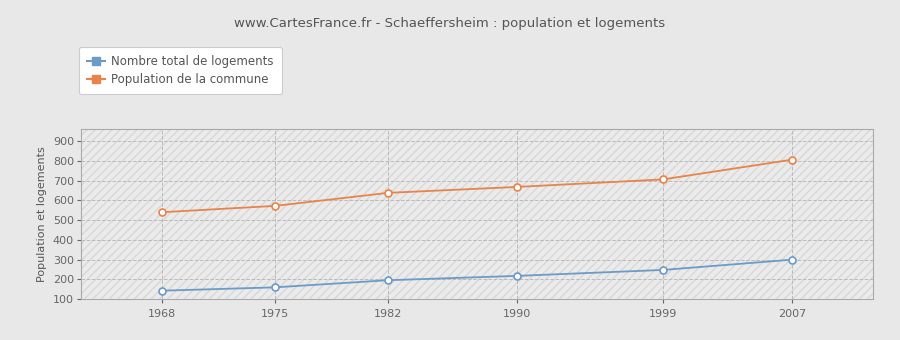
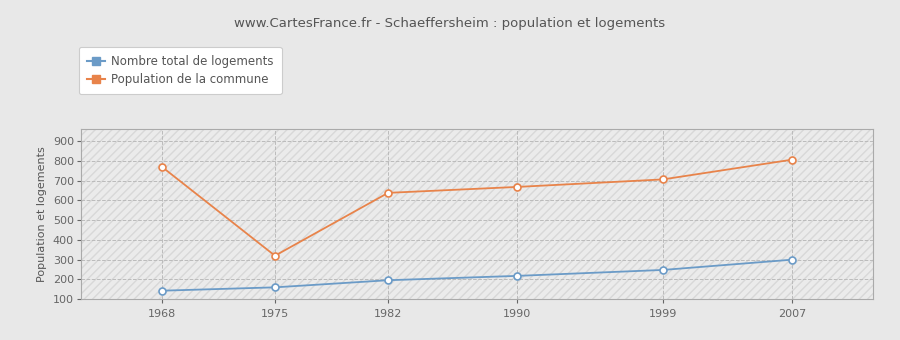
Population de la commune/1968: 540 -> 770
Population de la commune/1975: 570 -> 320
